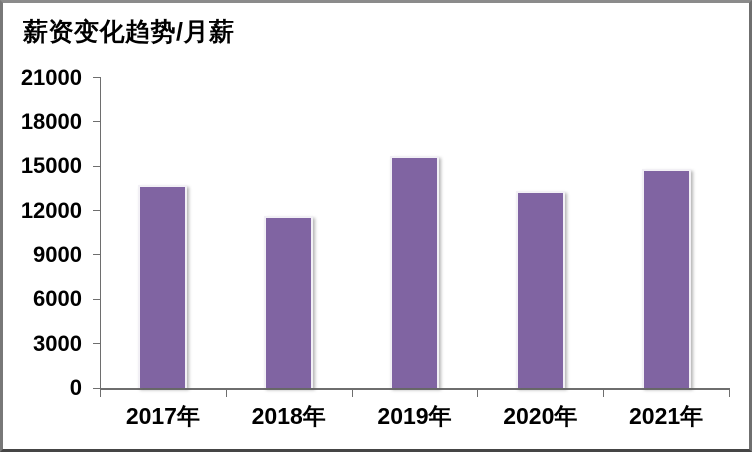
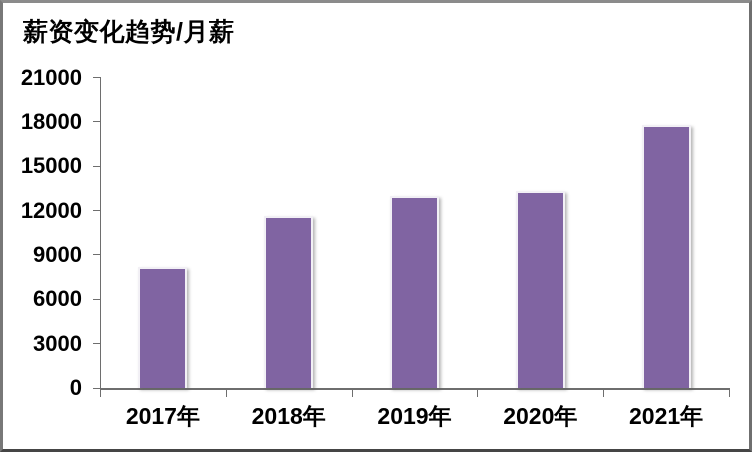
2017年: 13700 -> 8200
2019年: 15700 -> 13000
2021年: 14800 -> 17800
